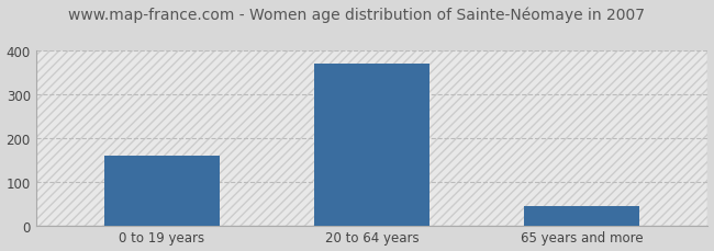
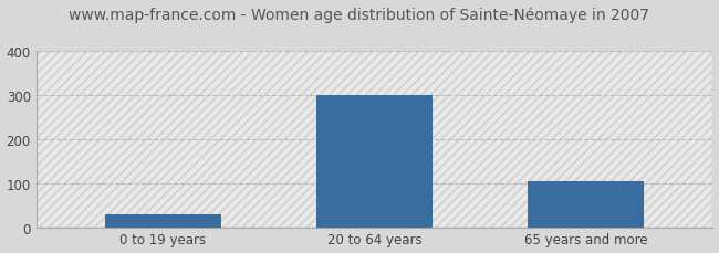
0 to 19 years: 158 -> 30
20 to 64 years: 370 -> 300
65 years and more: 45 -> 105
